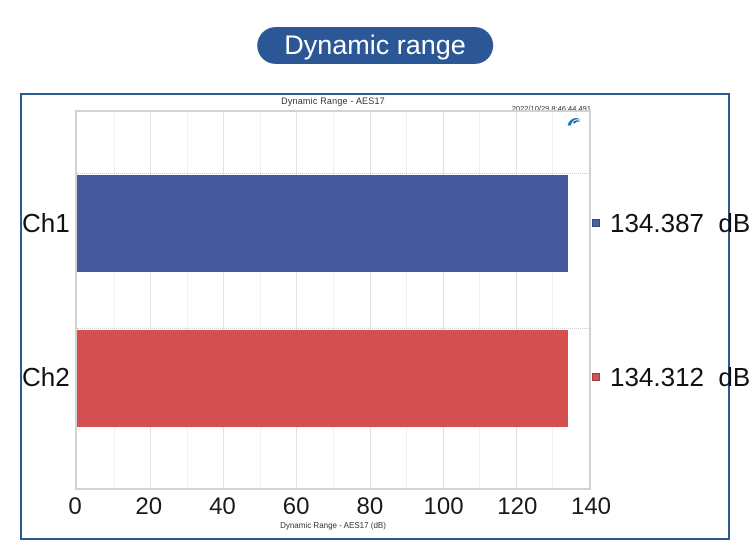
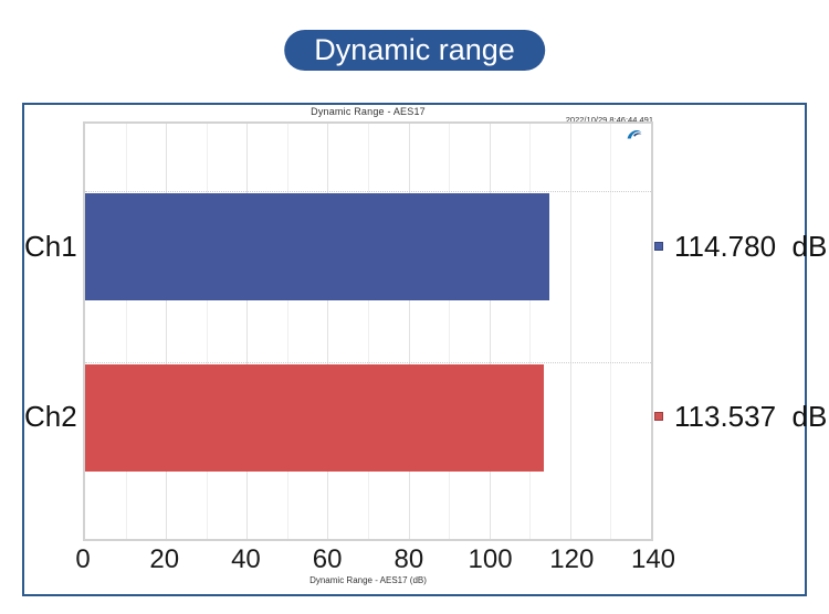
Ch1: 134.387 -> 114.780
Ch2: 134.312 -> 113.537
